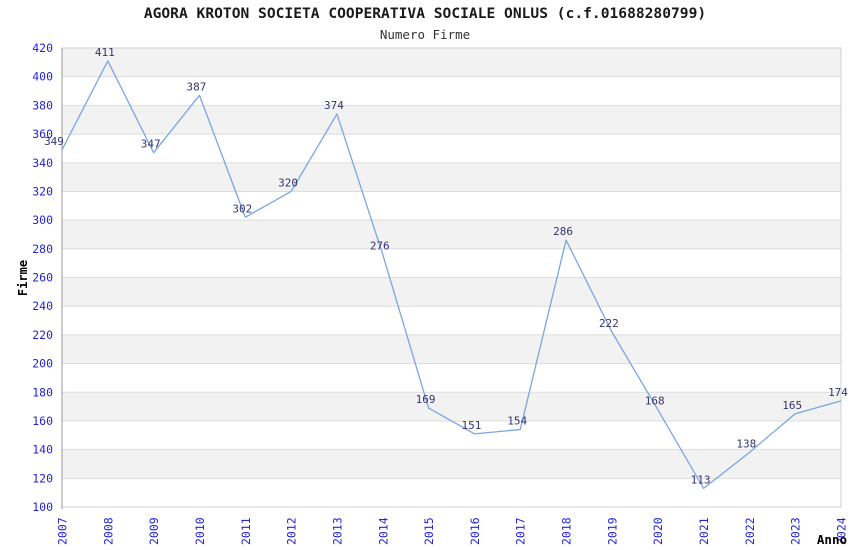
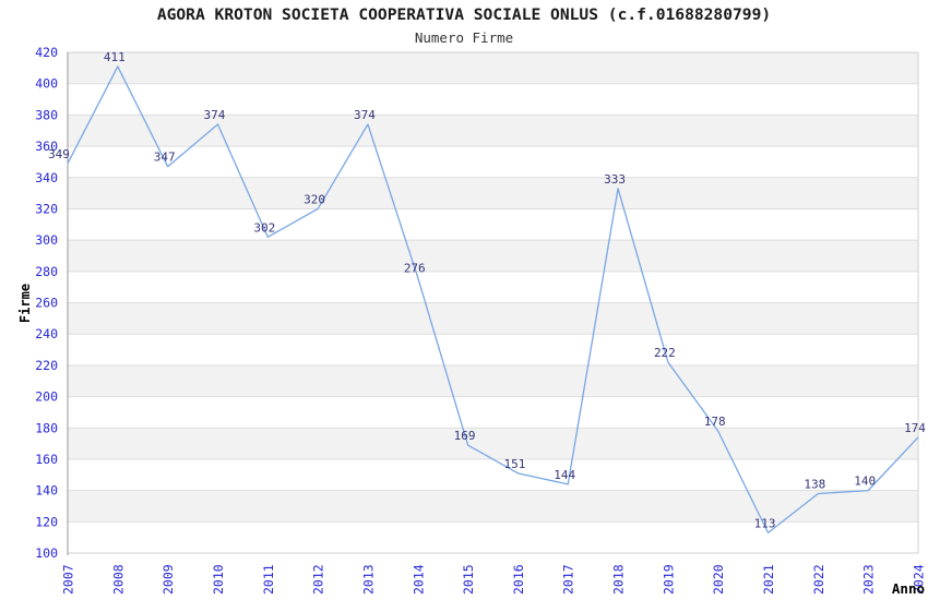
2010: 387 -> 374
2017: 154 -> 144
2018: 286 -> 333
2020: 168 -> 178
2023: 165 -> 140
